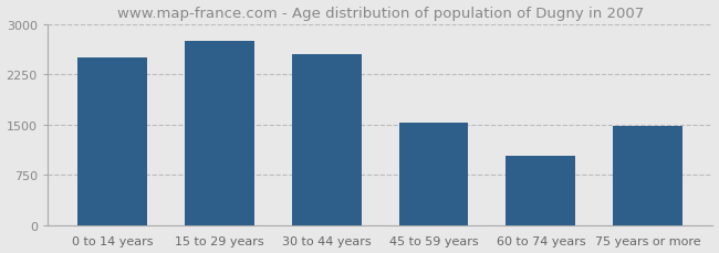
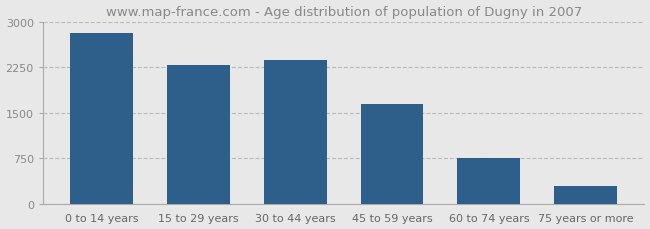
0 to 14 years: 2500 -> 2810
15 to 29 years: 2740 -> 2280
30 to 44 years: 2540 -> 2360
45 to 59 years: 1520 -> 1640
60 to 74 years: 1040 -> 750
75 years or more: 1480 -> 300
